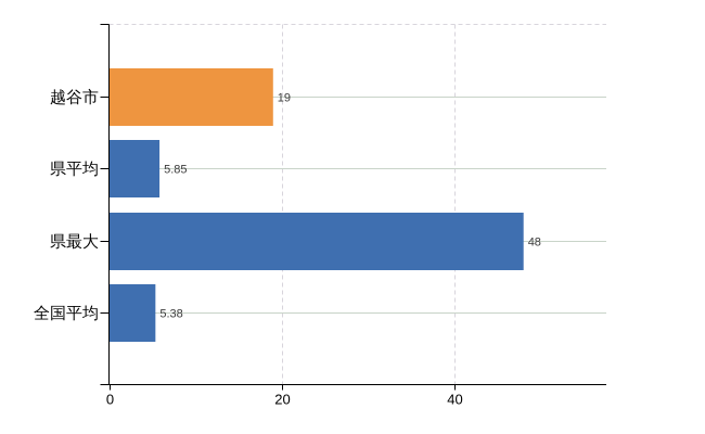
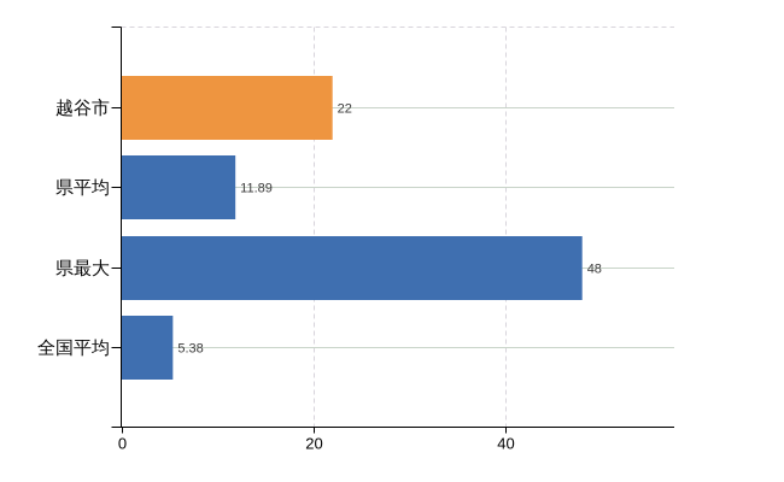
越谷市: 19 -> 22
県平均: 5.85 -> 11.89
